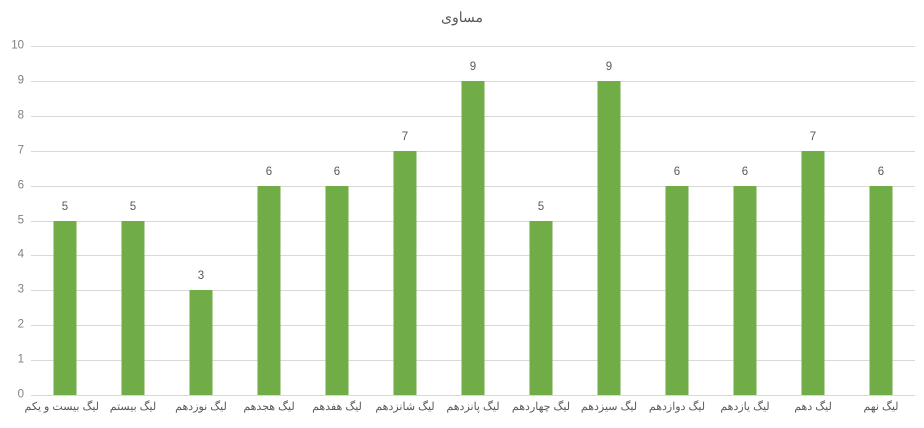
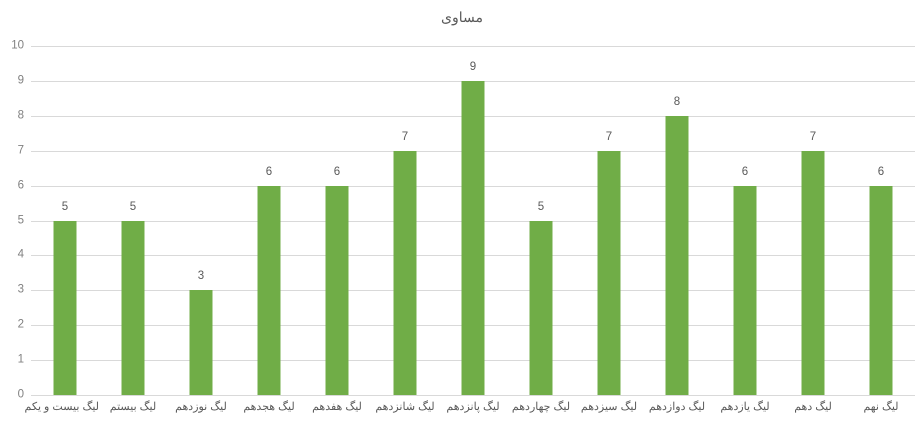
لیگ سیزدهم: 9 -> 7
لیگ دوازدهم: 6 -> 8
